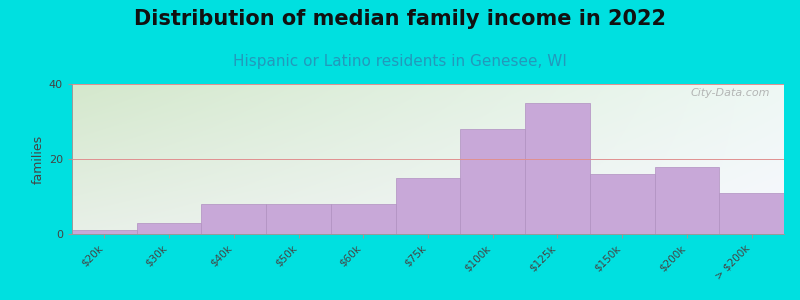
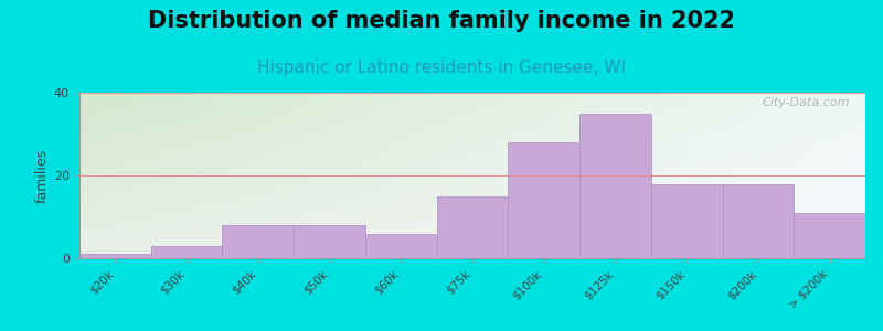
$60k: 8 -> 6
$150k: 16 -> 18
